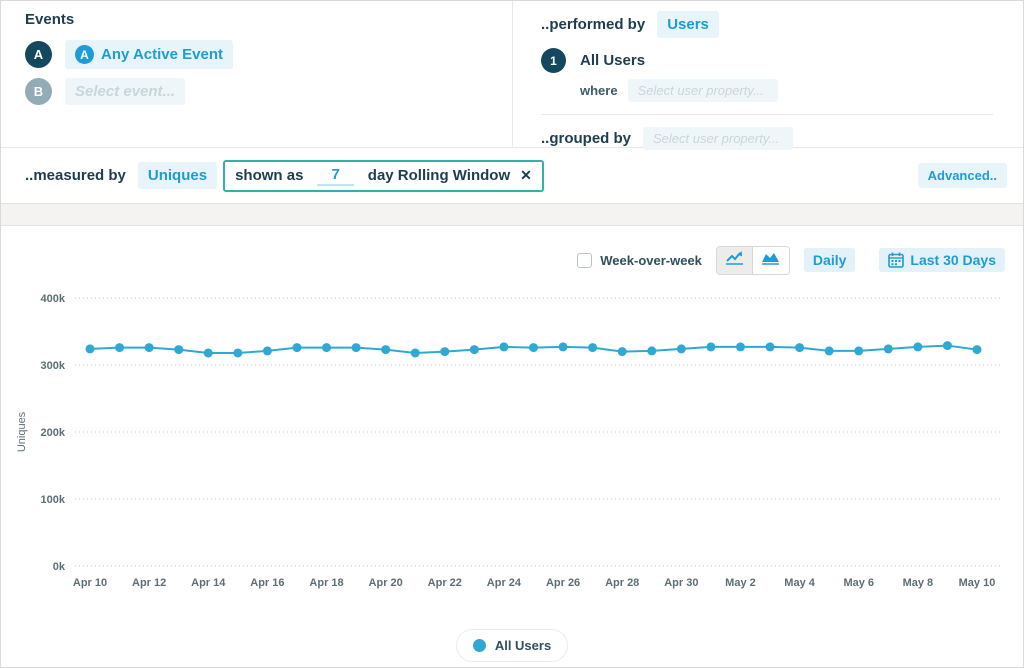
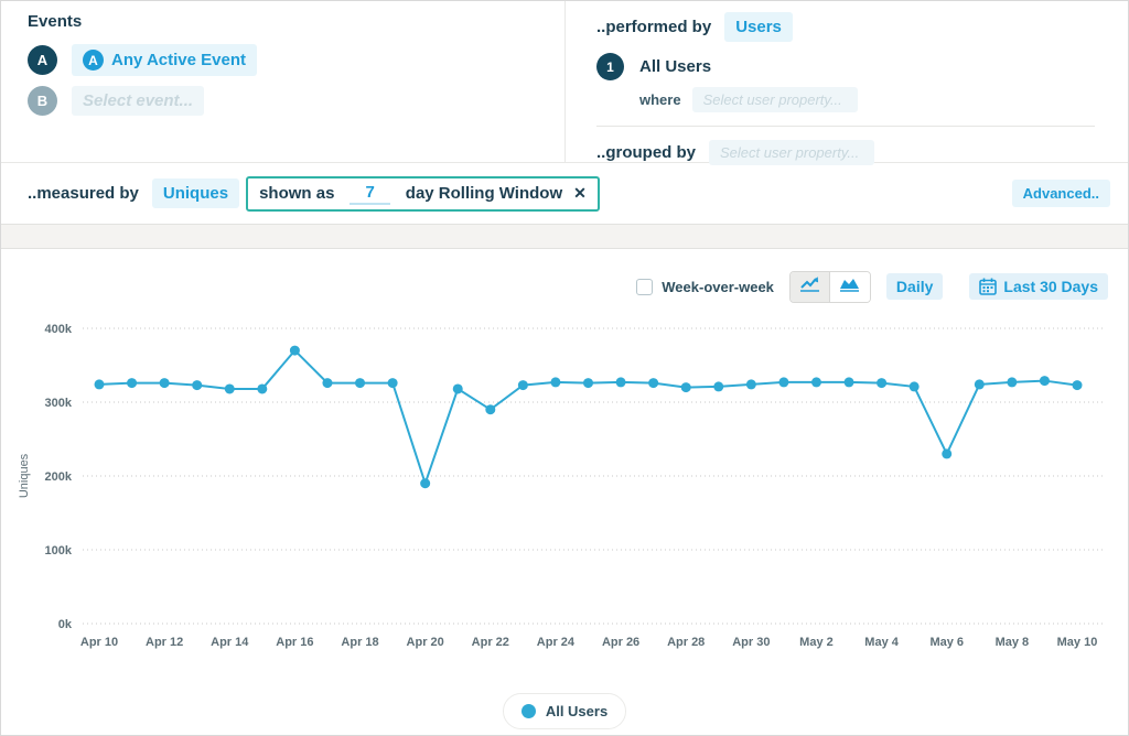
Apr 16: 320k -> 370k
Apr 20: 320k -> 190k
Apr 22: 320k -> 290k
May 6: 320k -> 230k
